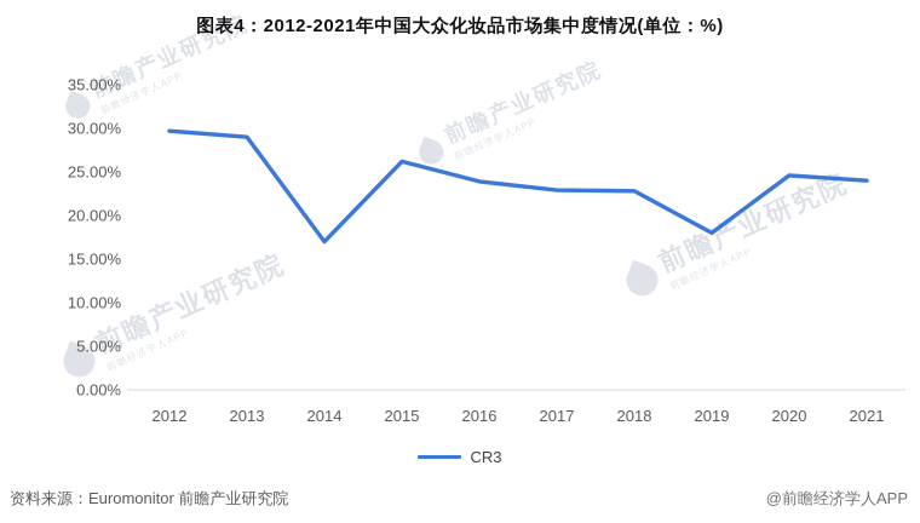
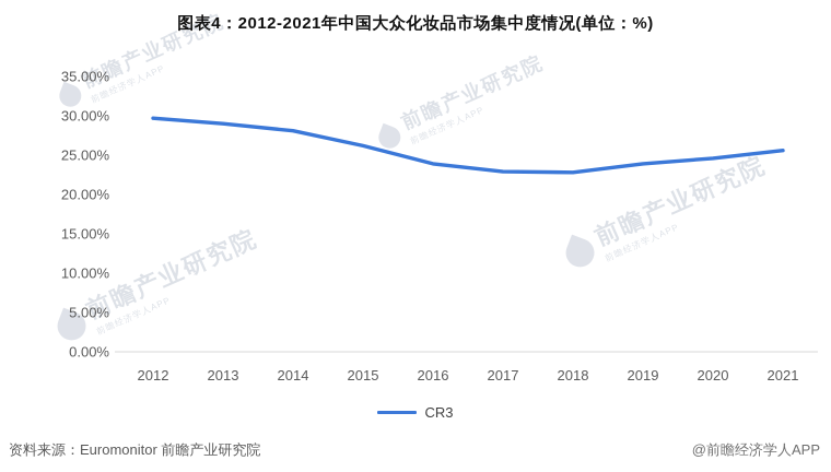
2014: 17% -> 28%
2019: 18% -> 24%
2021: 24% -> 26%
